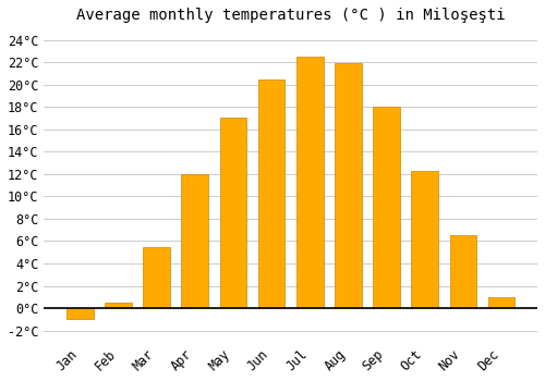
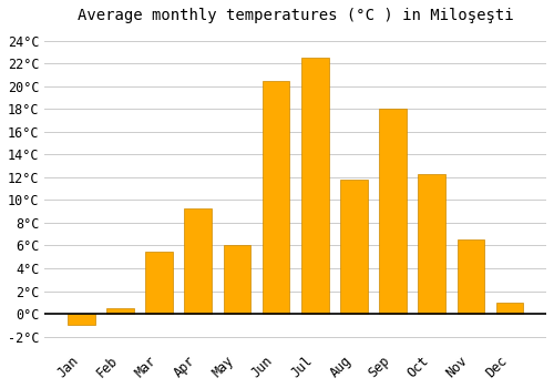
Apr: 12.0°C -> 9.3°C
May: 17.0°C -> 6.0°C
Aug: 21.9°C -> 11.8°C
